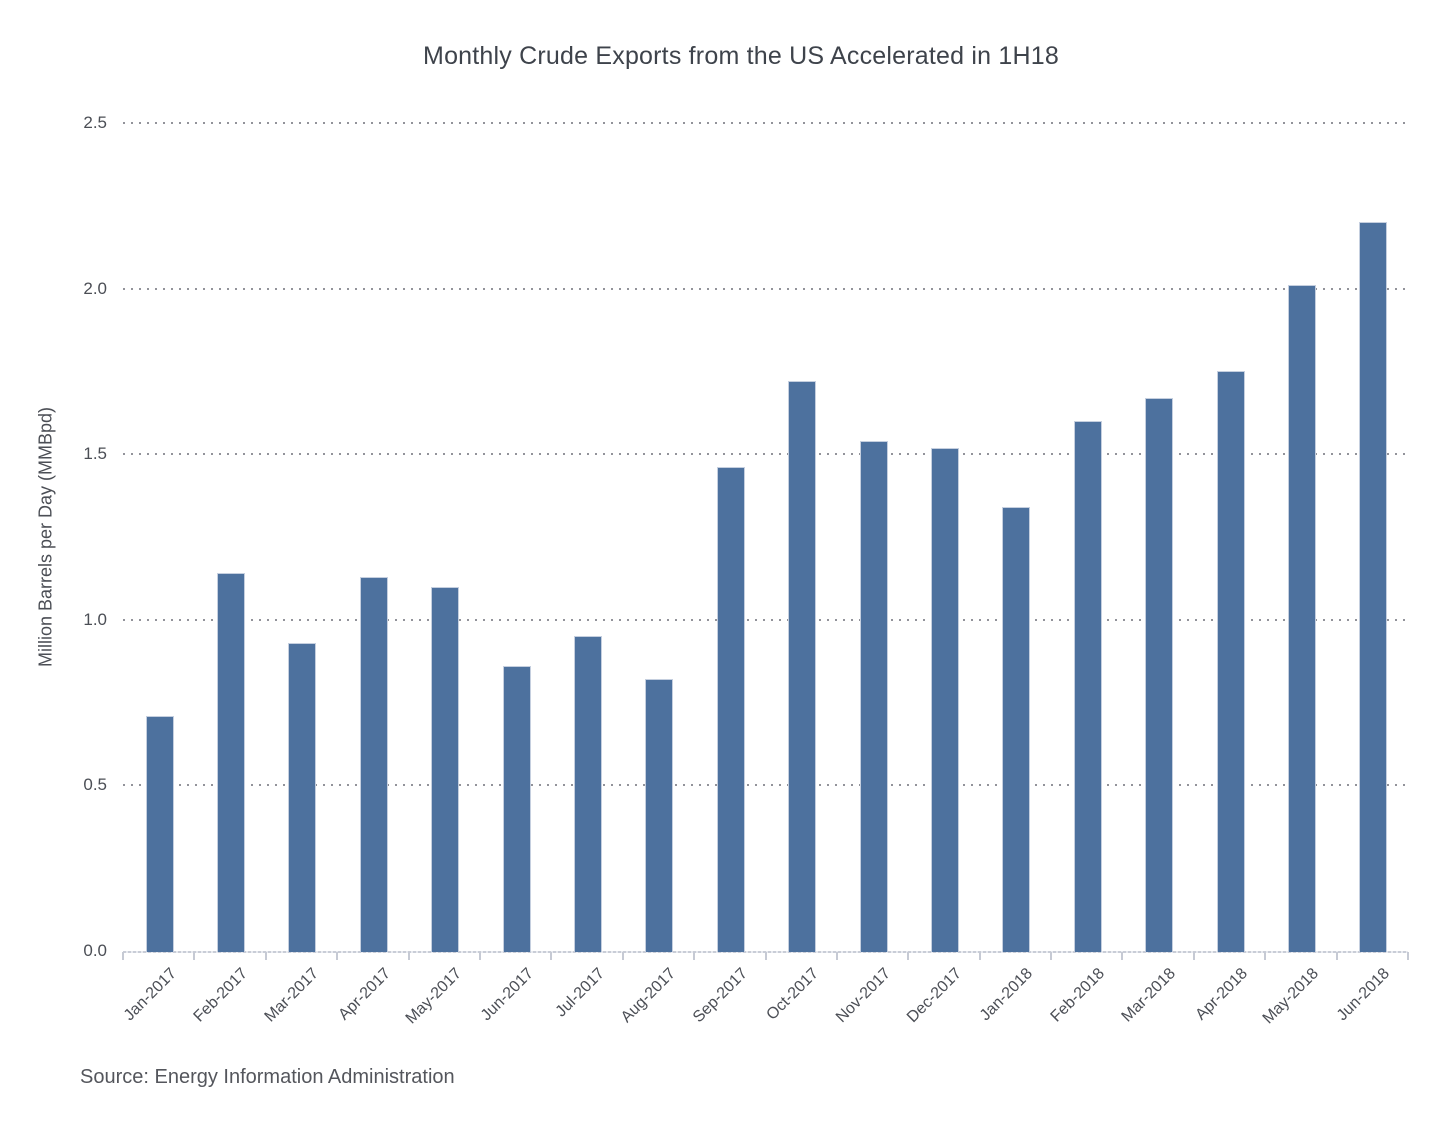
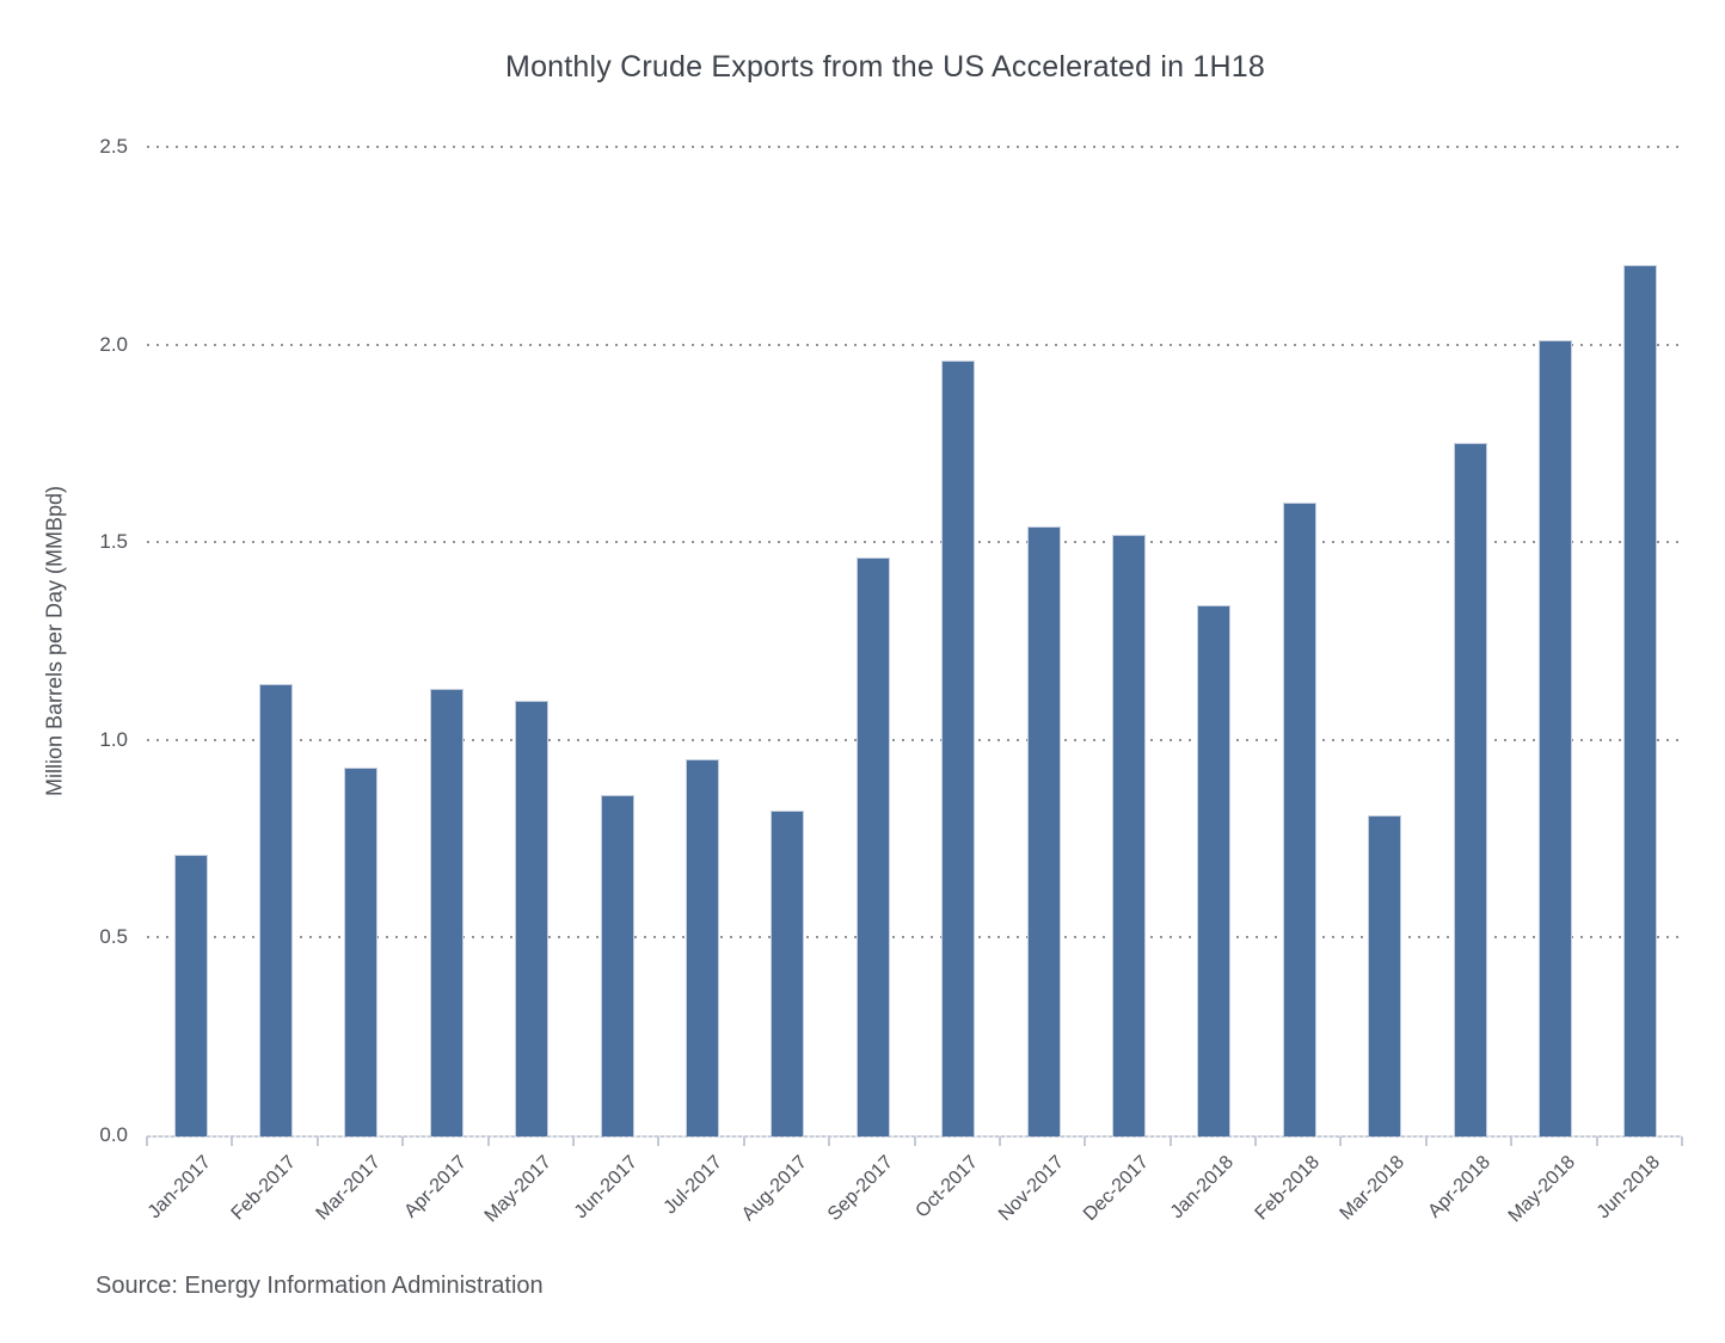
Oct-2017: 1.72 -> 1.96
Mar-2018: 1.67 -> 0.81
